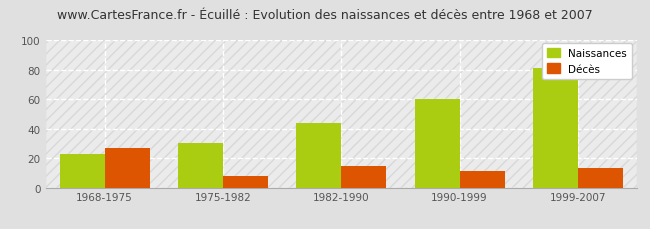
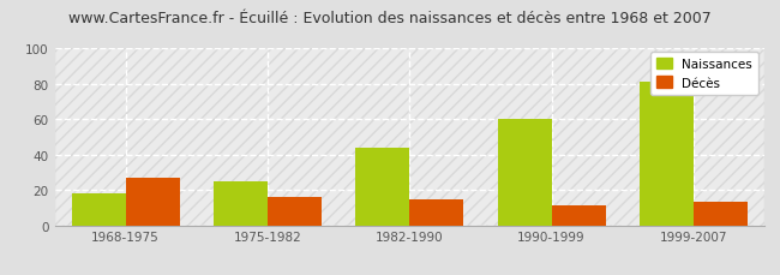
Naissances/1968-1975: 23 -> 18
Naissances/1975-1982: 30 -> 25
Décès/1975-1982: 8 -> 16
